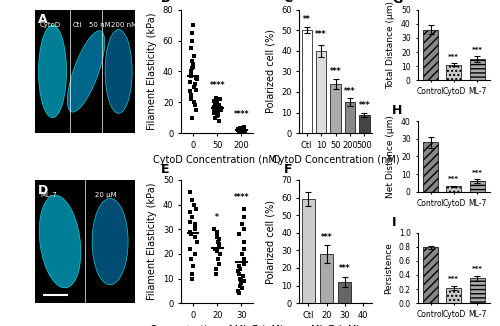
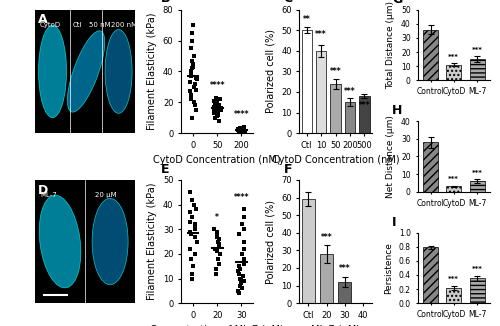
500: 9 -> 18
